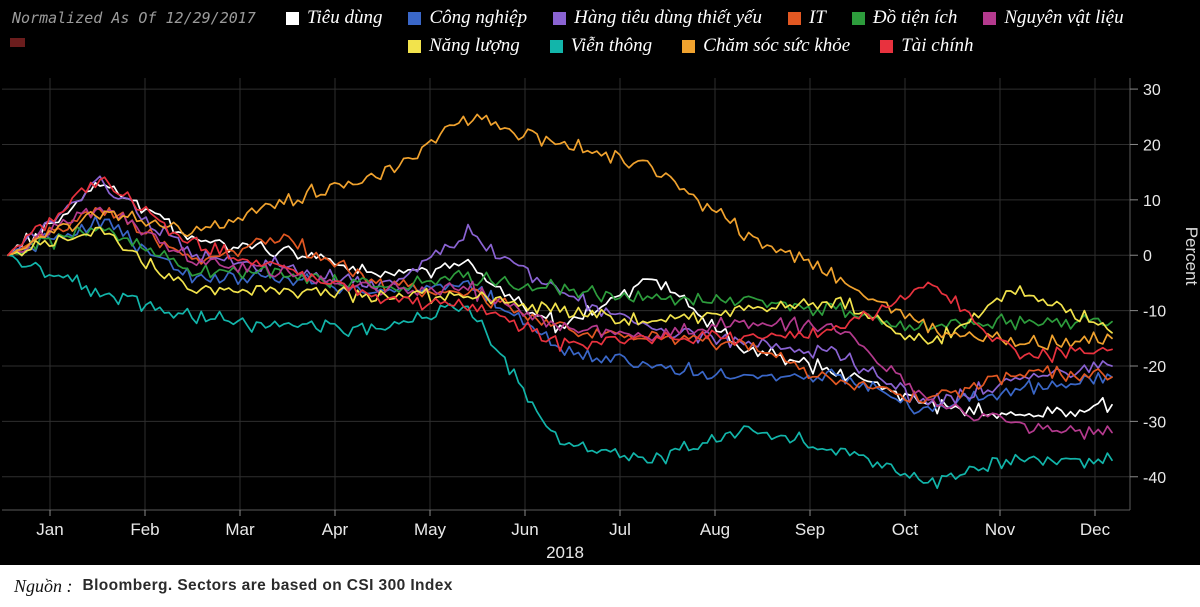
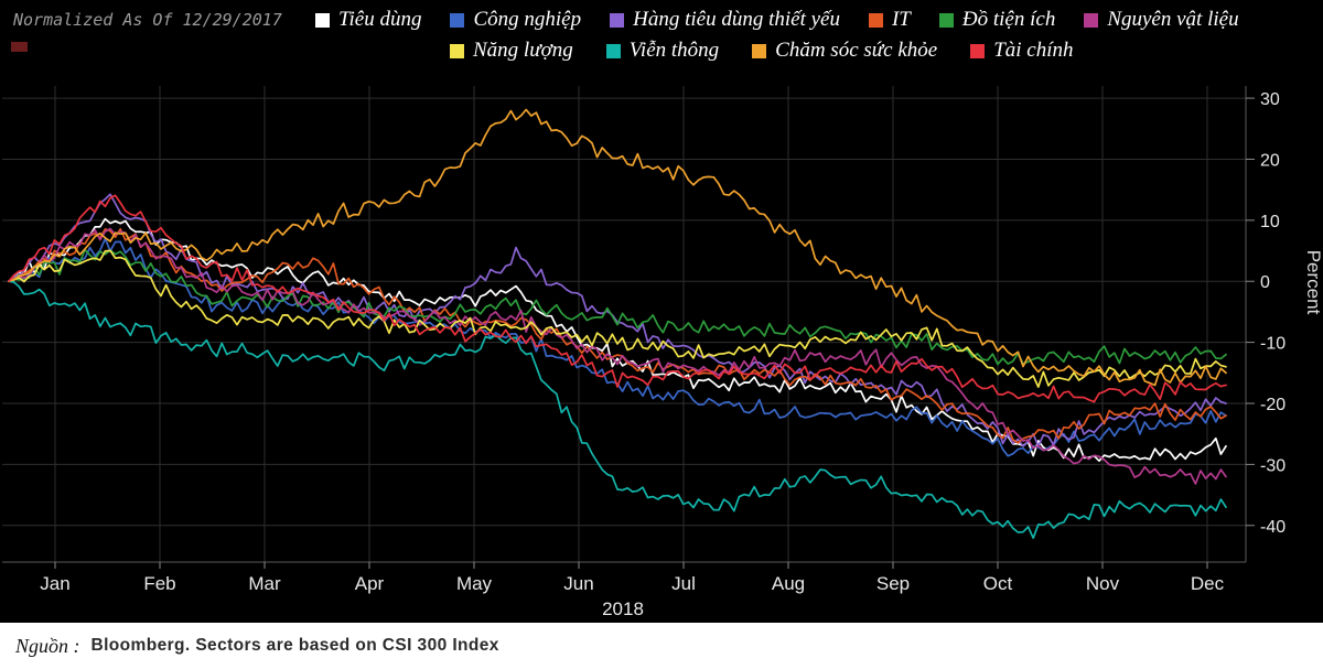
Tiêu dùng/Jan: 13 -> 10
Công nghiệp/May: -5 -> -9
Chăm sóc sức khỏe/May: 25 -> 28
Tiêu dùng/Jul: -4 -> -17
IT/Sep: -23 -> -19
Tài chính/Oct: -5 -> -19
Năng lượng/Nov: -6 -> -15
